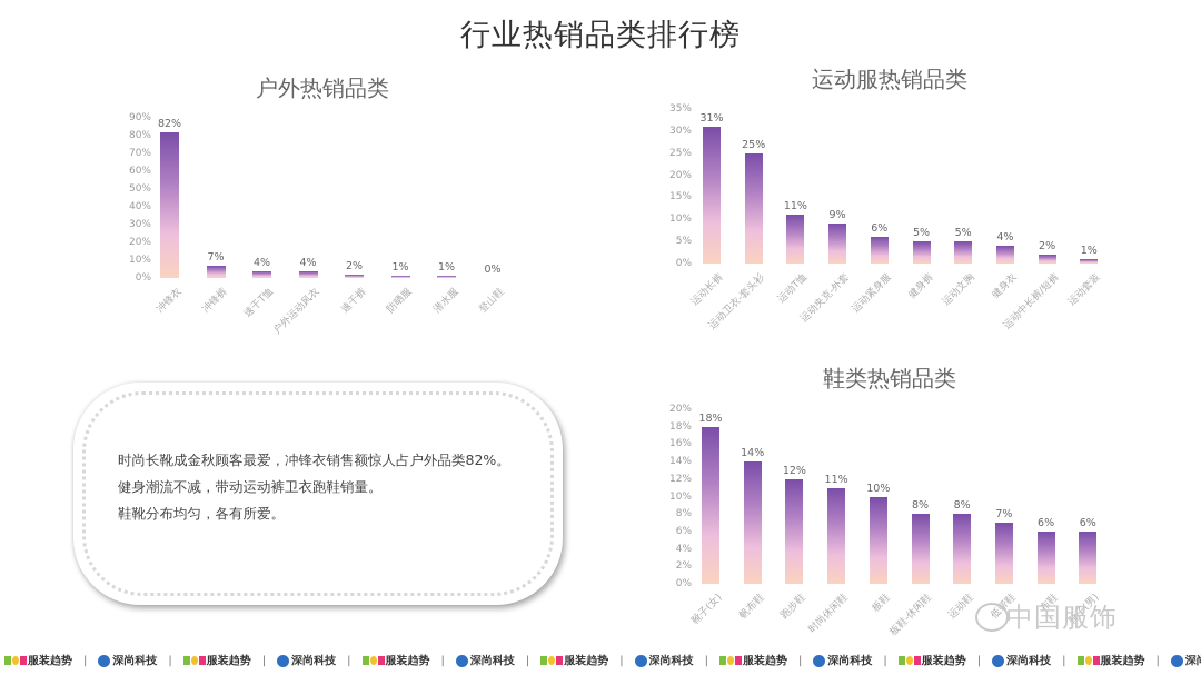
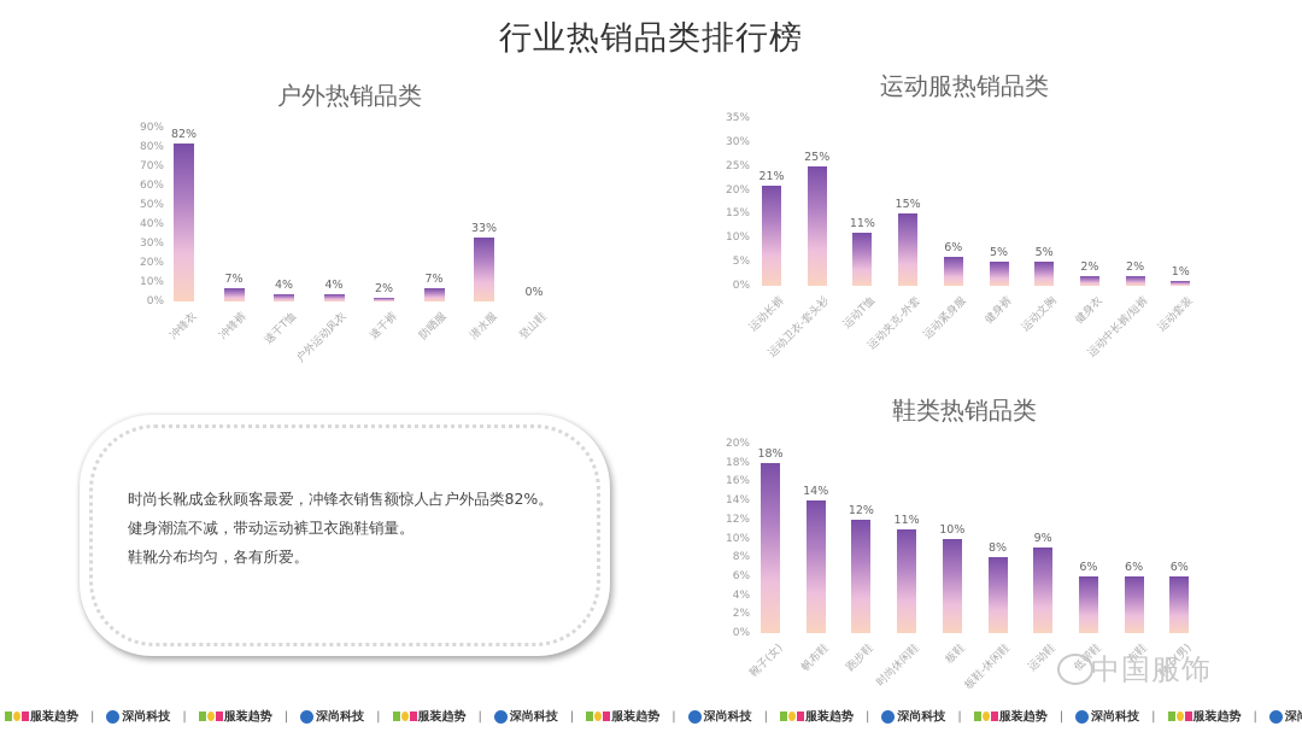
户外热销品类/防晒服: 1% -> 7%
户外热销品类/潜水服: 1% -> 33%
运动服热销品类/运动长裤: 31% -> 21%
运动服热销品类/运动夹克-外套: 9% -> 15%
运动服热销品类/健身衣: 4% -> 2%
鞋类热销品类/运动鞋: 8% -> 9%
鞋类热销品类/低帮鞋: 7% -> 6%
